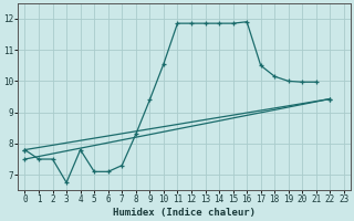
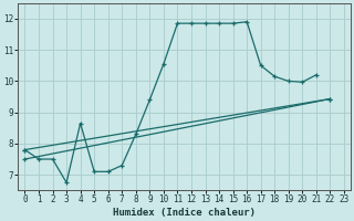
4: 7.80 -> 8.65
21: 9.97 -> 10.20
